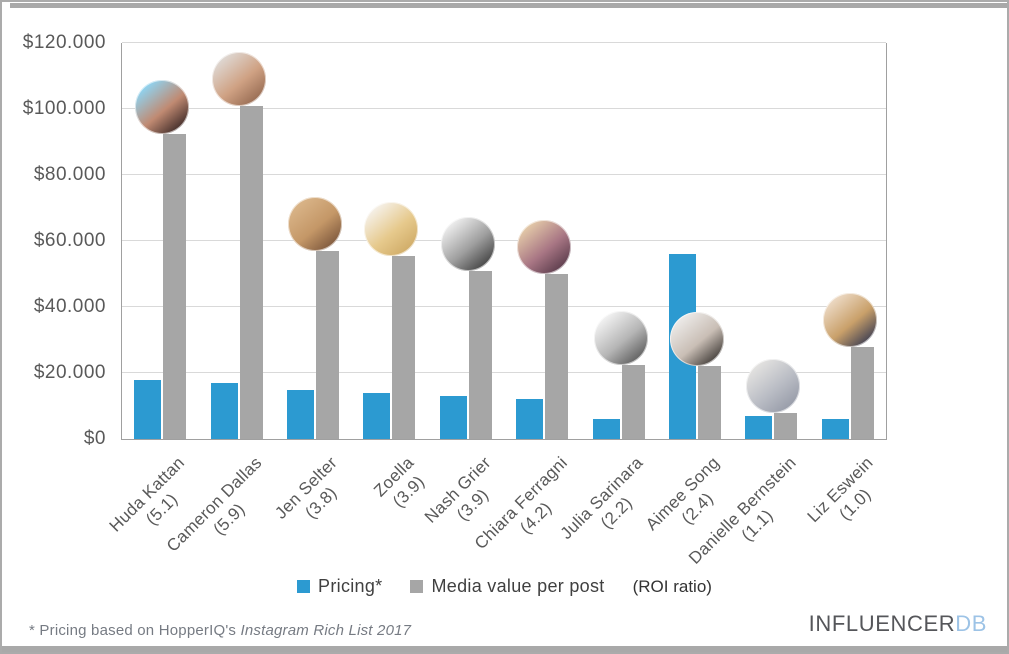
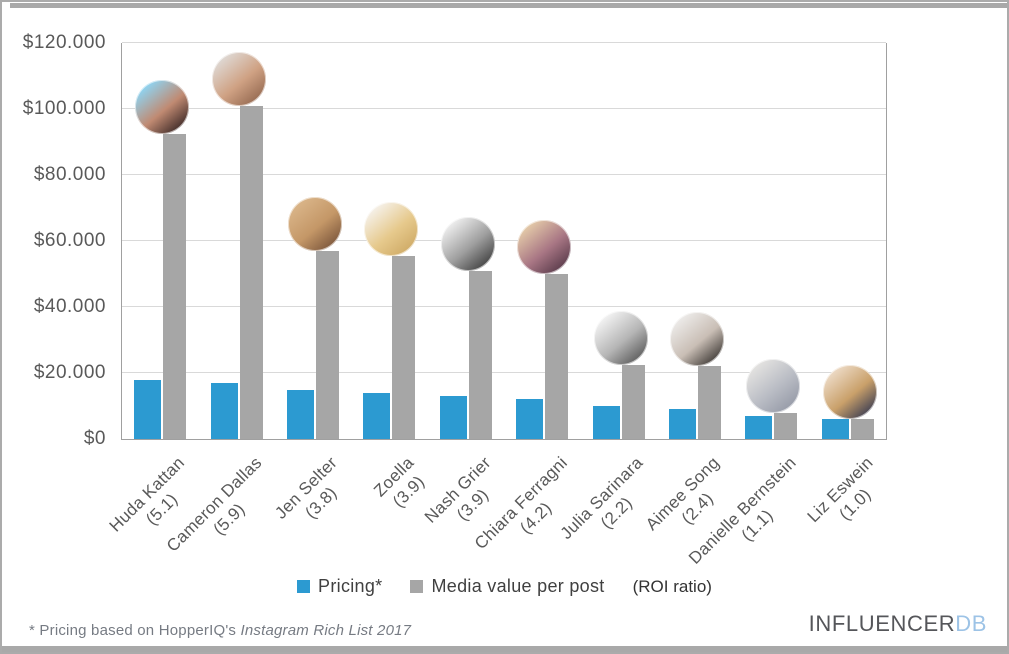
Pricing*/Julia Sarinara: $6000 -> $10000
Pricing*/Aimee Song: $56000 -> $9000
Media value per post/Liz Eswein: $28000 -> $6000
